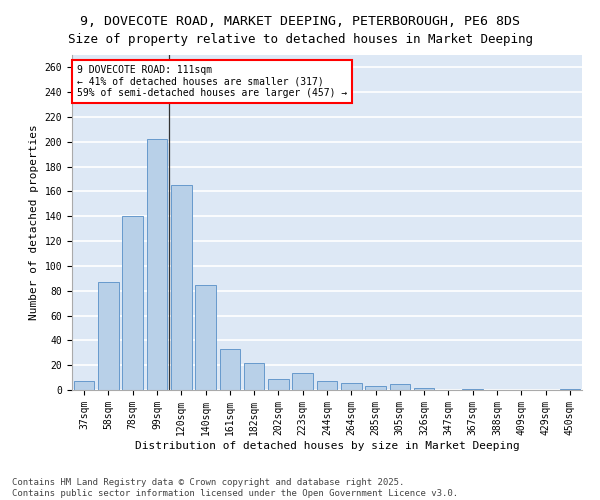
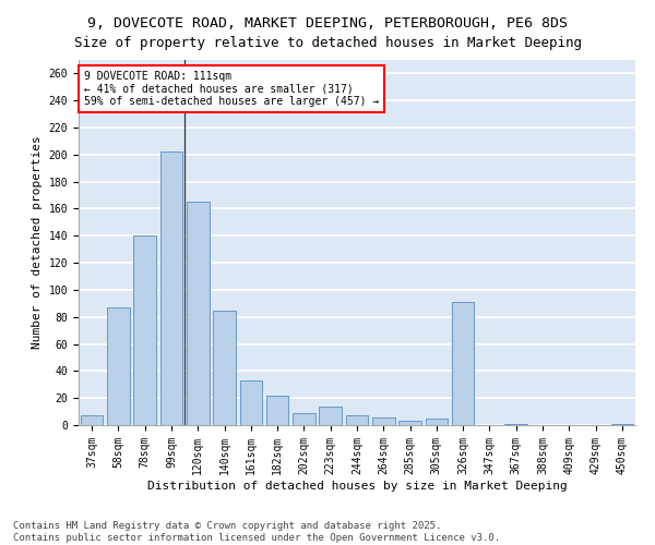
326sqm: 2 -> 91
